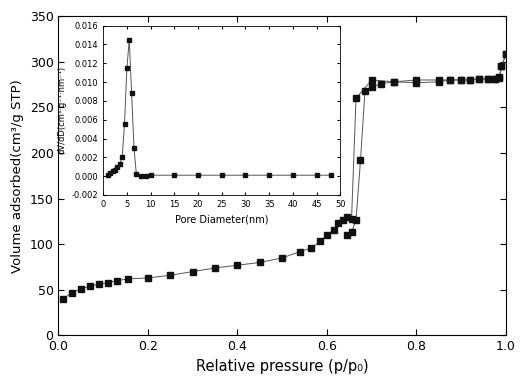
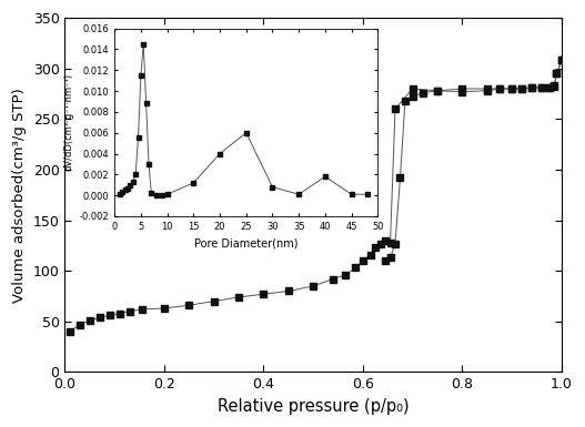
15: 0.0001 -> 0.0012
20: 0.0001 -> 0.0040
25: 0.0001 -> 0.0060
30: 0.0001 -> 0.0008
40: 0.0001 -> 0.0018
